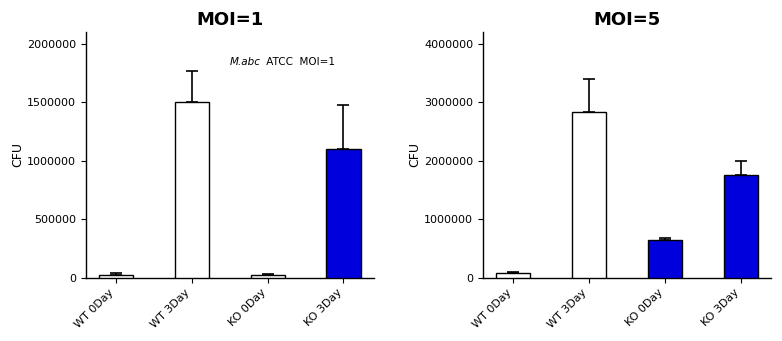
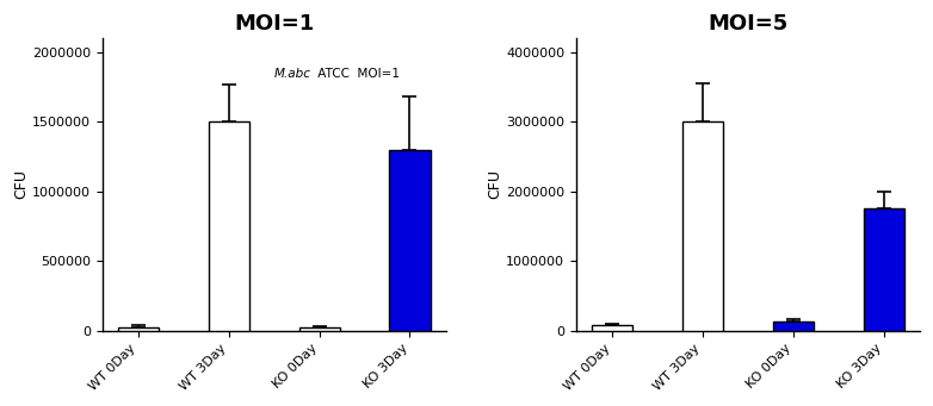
MOI=1/KO 3Day: 1100000 -> 1300000
MOI=5/WT 3Day: 2840000 -> 3000000
MOI=5/KO 0Day: 640000 -> 130000
